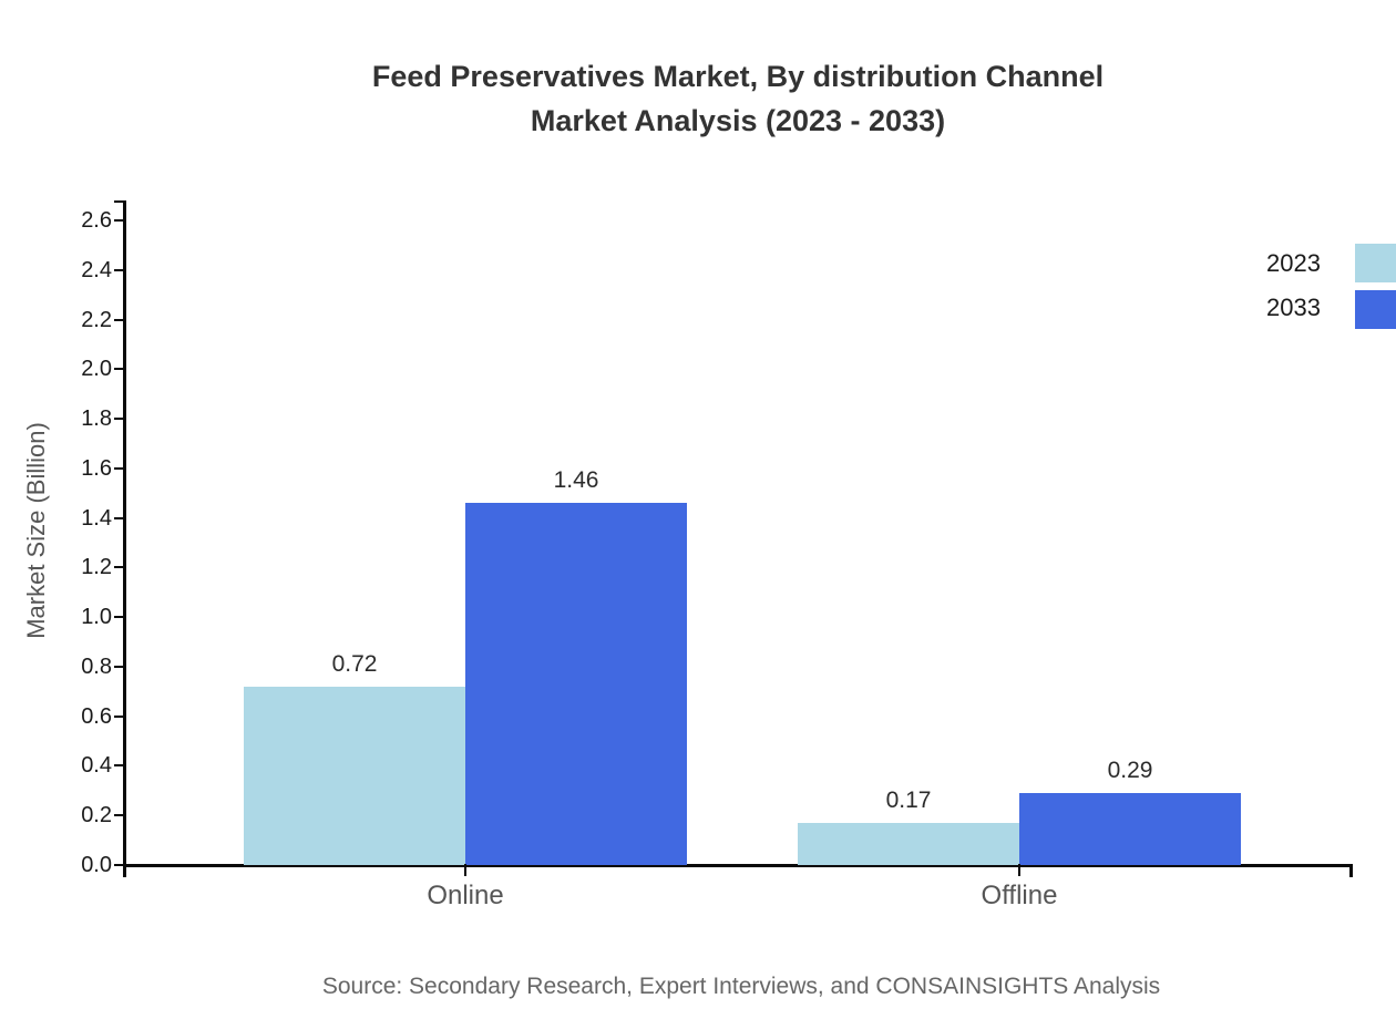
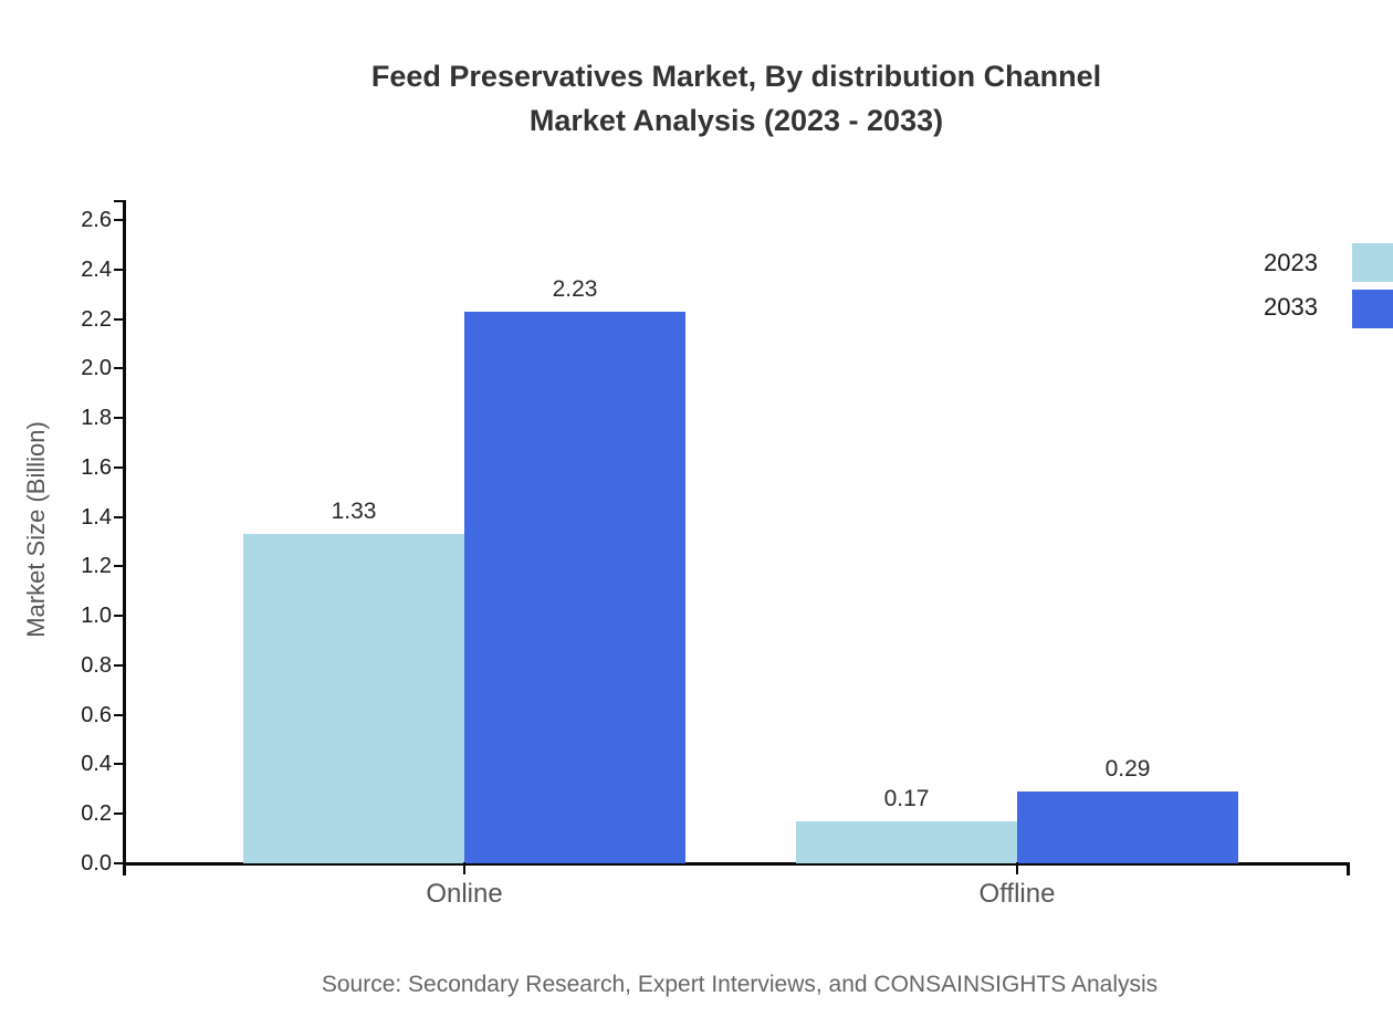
2023/Online: 0.72 -> 1.33
2033/Online: 1.46 -> 2.23
